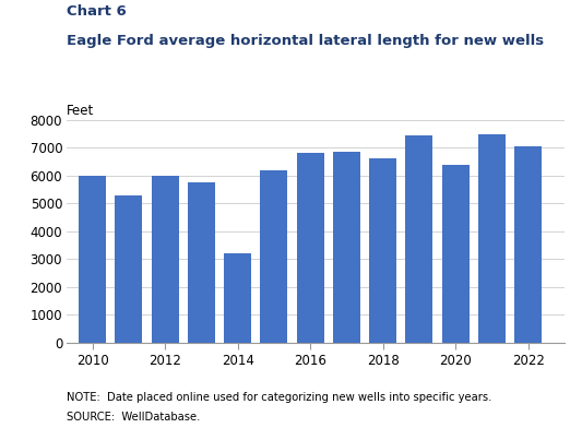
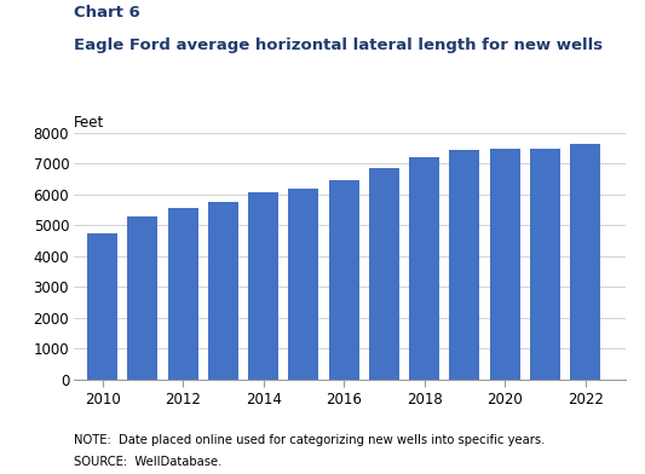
2010: 6000 -> 4750
2012: 6000 -> 5550
2014: 3200 -> 6050
2016: 6800 -> 6480
2018: 6600 -> 7200
2020: 6400 -> 7480
2022: 7050 -> 7620
